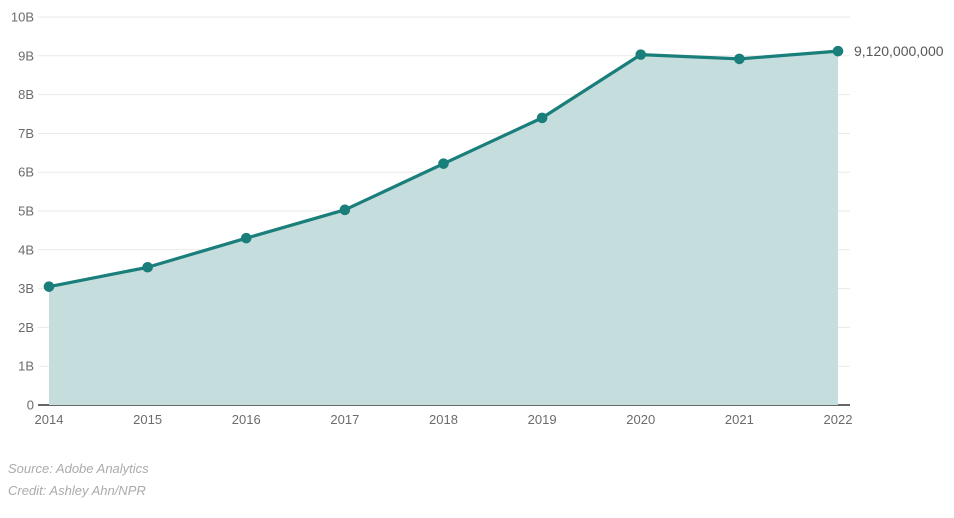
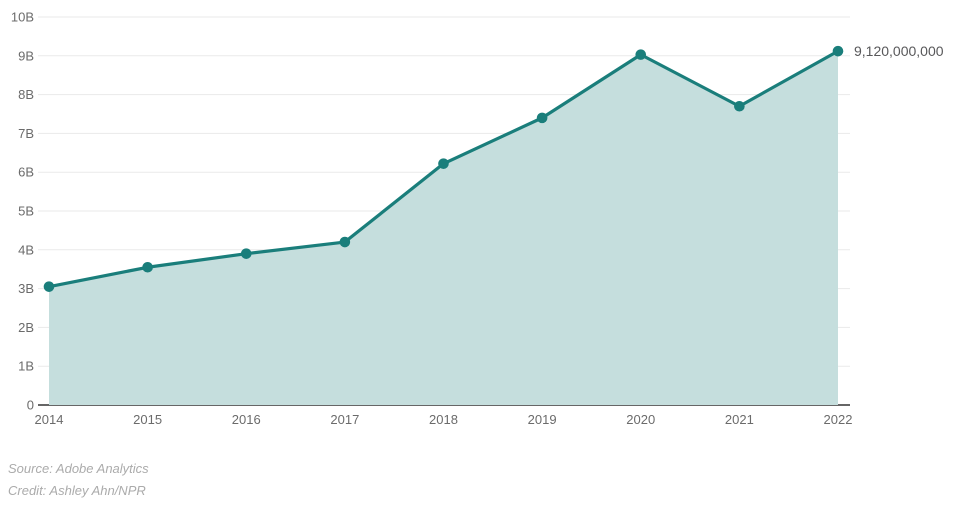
2016: 4.3B -> 3.9B
2017: 5.0B -> 4.2B
2021: 8.9B -> 7.7B
